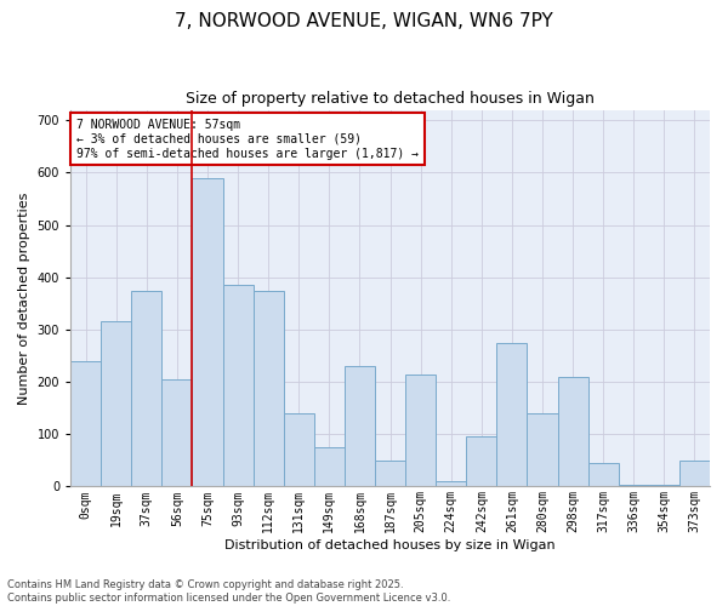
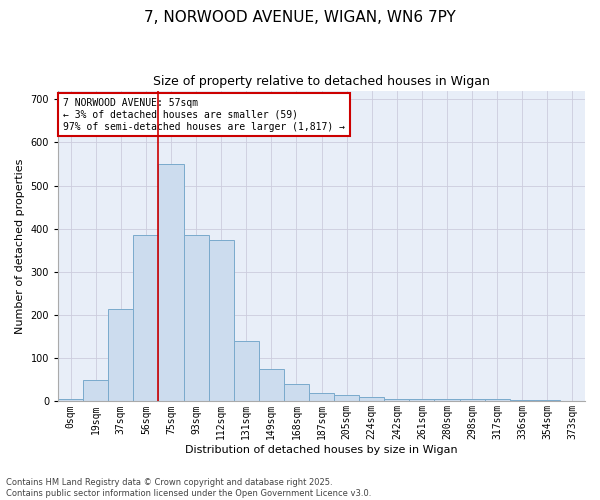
0sqm: 240 -> 5
19sqm: 315 -> 50
37sqm: 375 -> 215
56sqm: 205 -> 385
75sqm: 590 -> 550
168sqm: 230 -> 40
187sqm: 50 -> 20
205sqm: 215 -> 15
242sqm: 95 -> 5
261sqm: 275 -> 5
280sqm: 140 -> 5
298sqm: 210 -> 5
317sqm: 45 -> 5
373sqm: 50 -> 2
